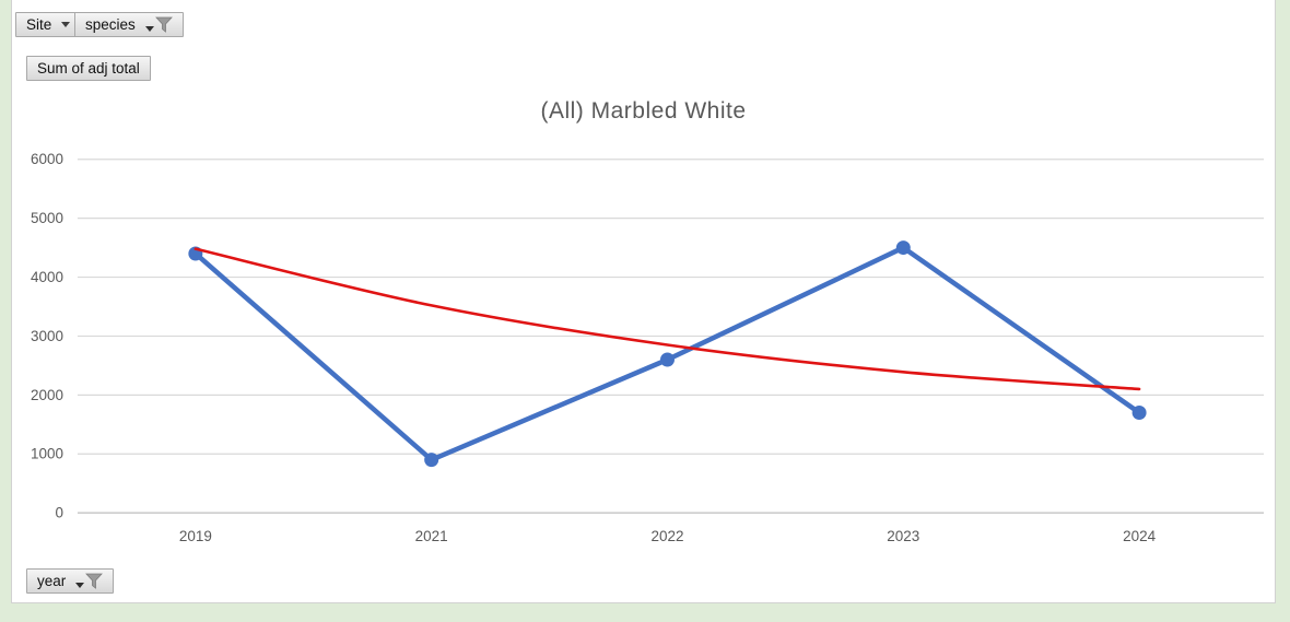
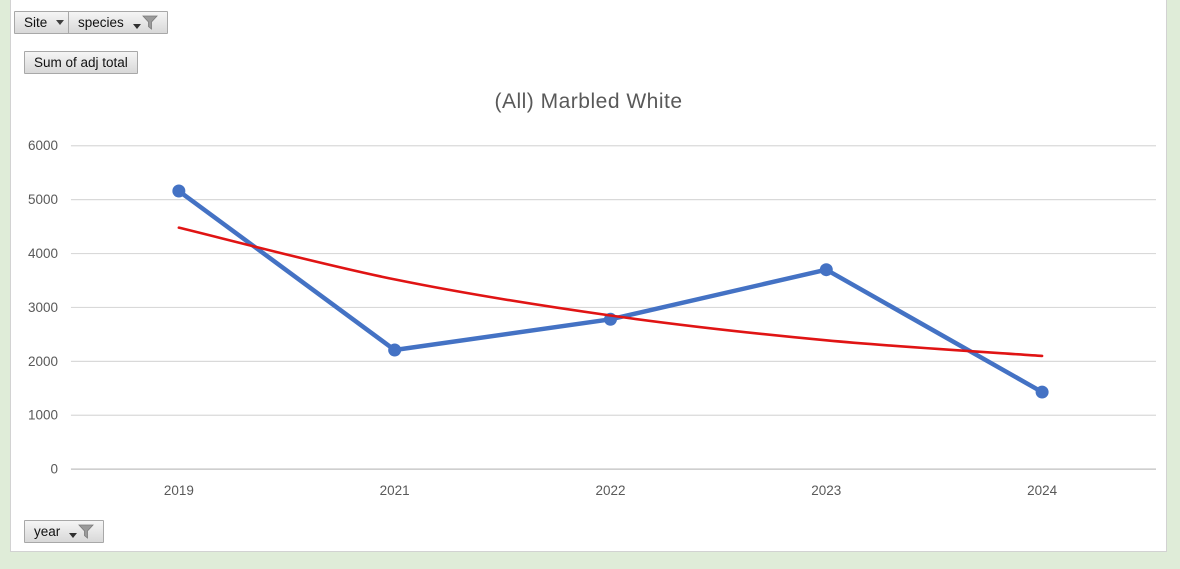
Sum of adj total/2019: 4400 -> 5200
Sum of adj total/2021: 900 -> 2200
Sum of adj total/2022: 2600 -> 2800
Sum of adj total/2023: 4500 -> 3700
Sum of adj total/2024: 1700 -> 1400
